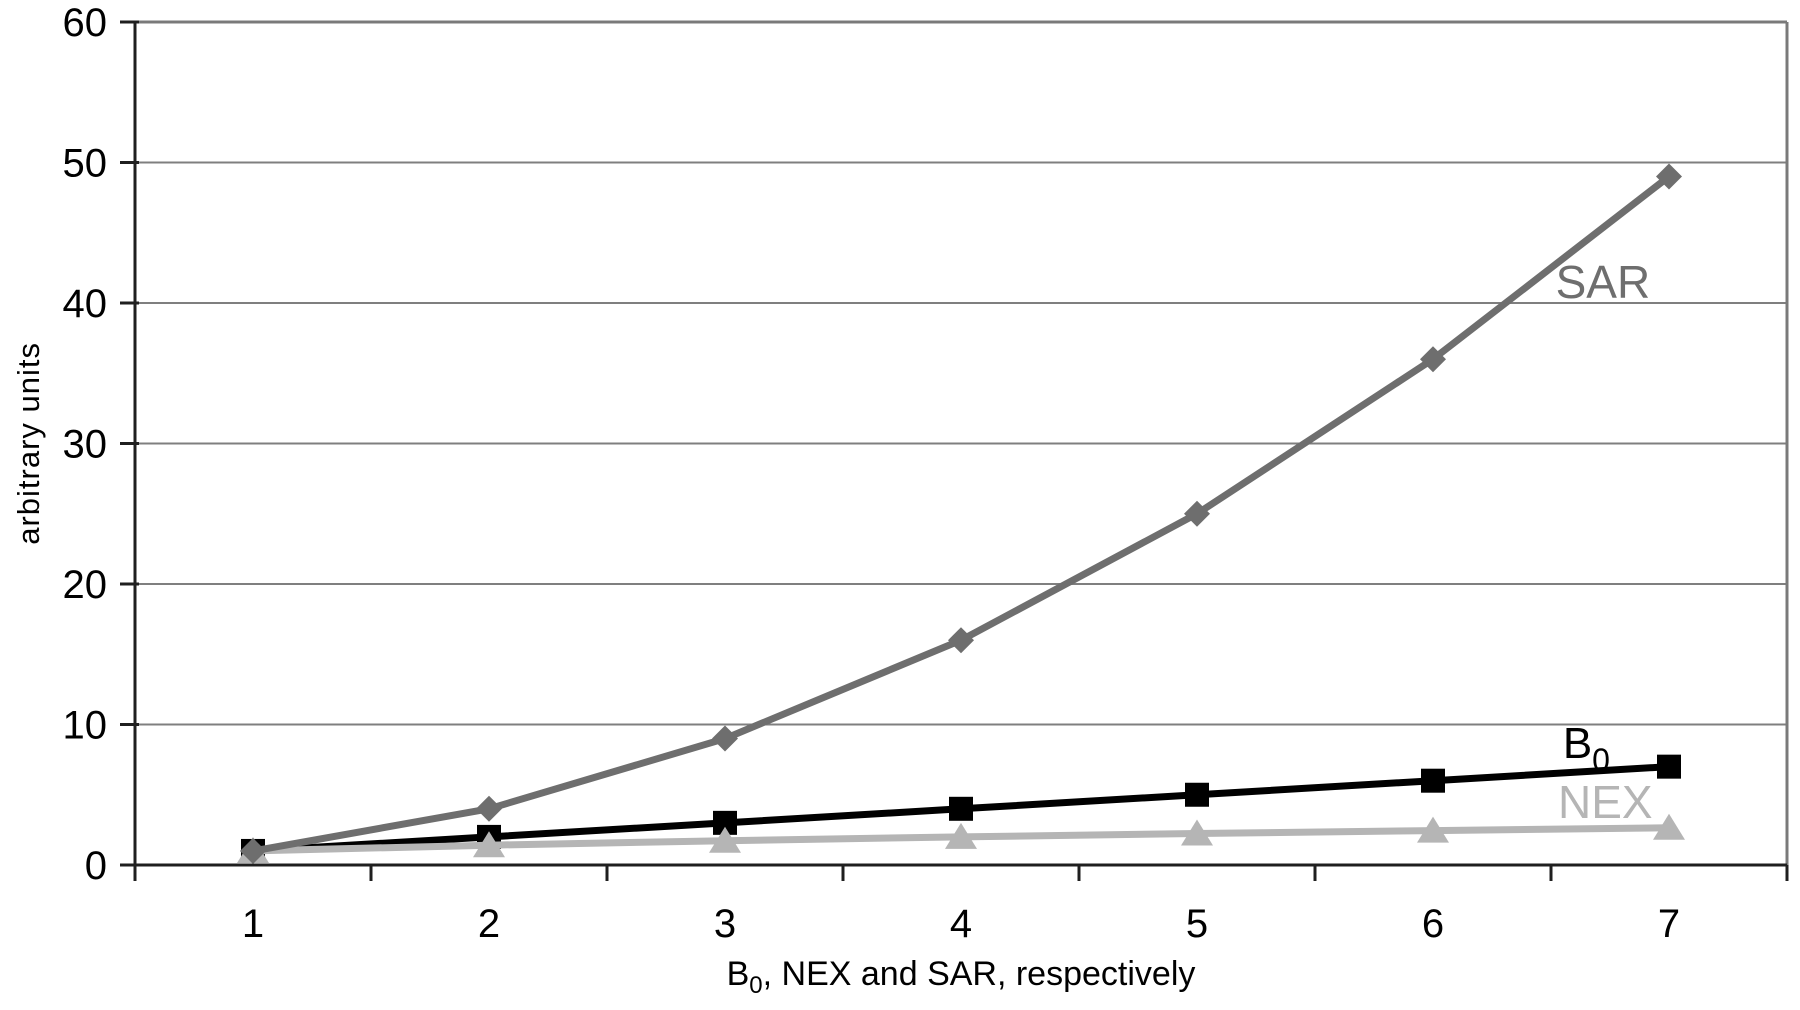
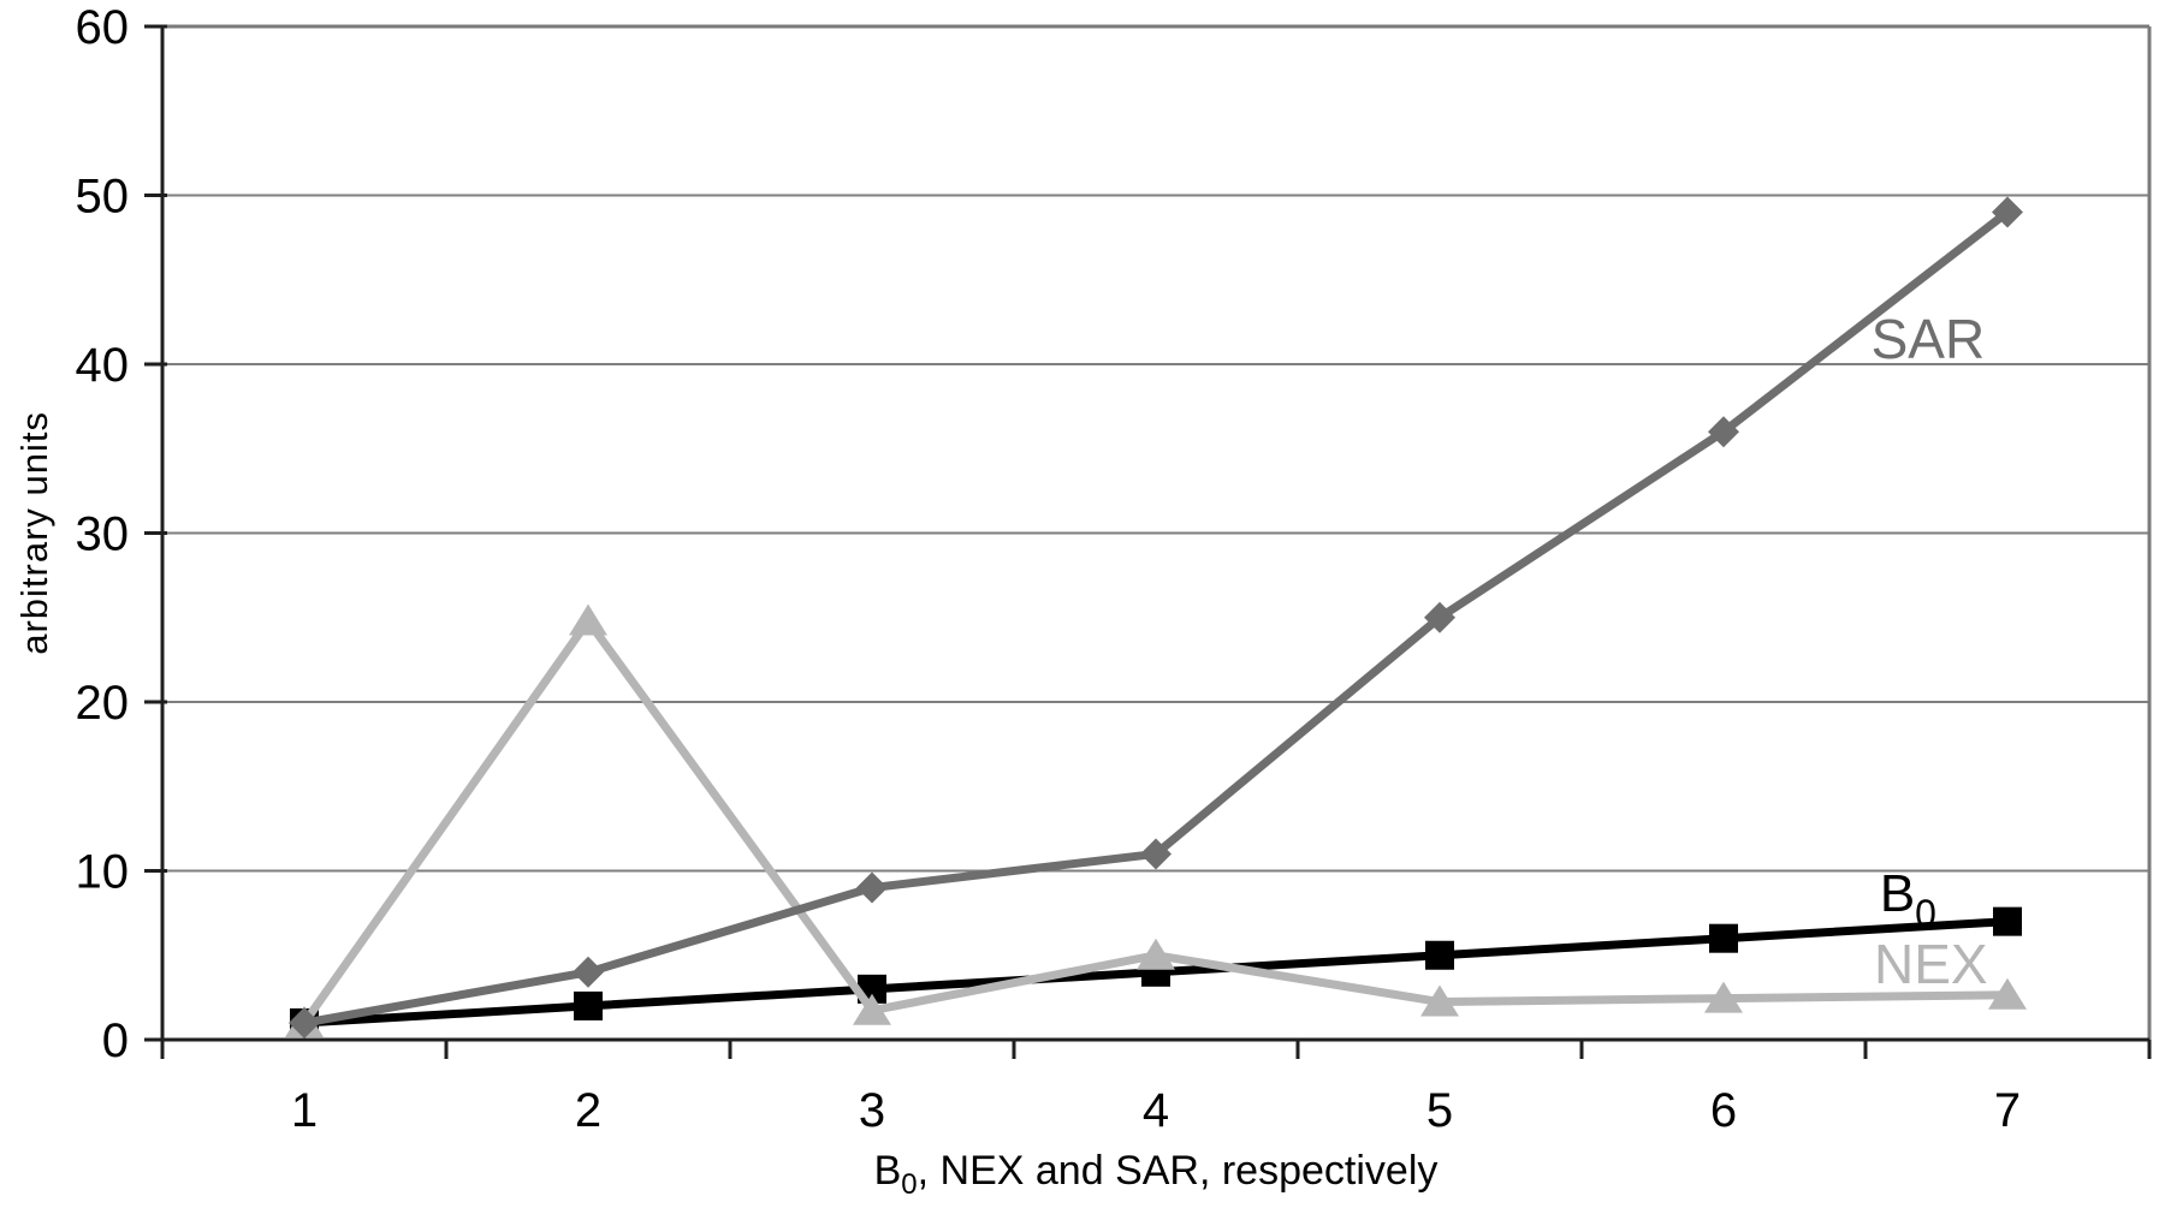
NEX/2: 1.4 -> 24.8
NEX/4: 2.0 -> 5.0
SAR/4: 16 -> 11
